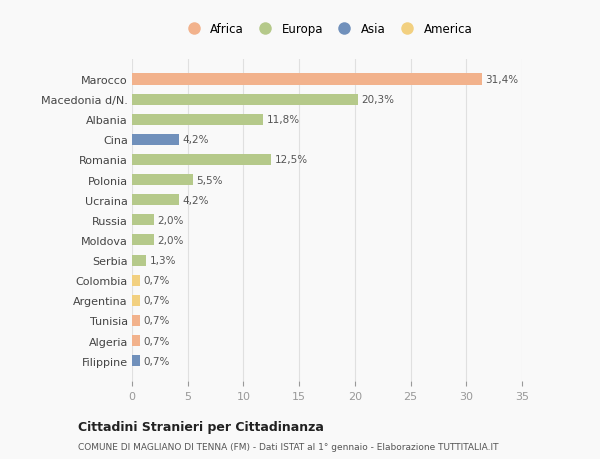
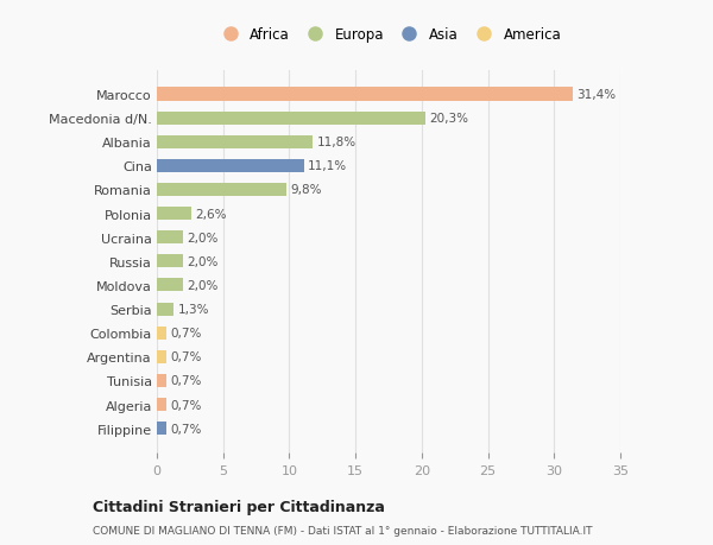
Cina: 4,2% -> 11,1%
Romania: 12,5% -> 9,8%
Polonia: 5,5% -> 2,6%
Ucraina: 4,2% -> 2,0%
